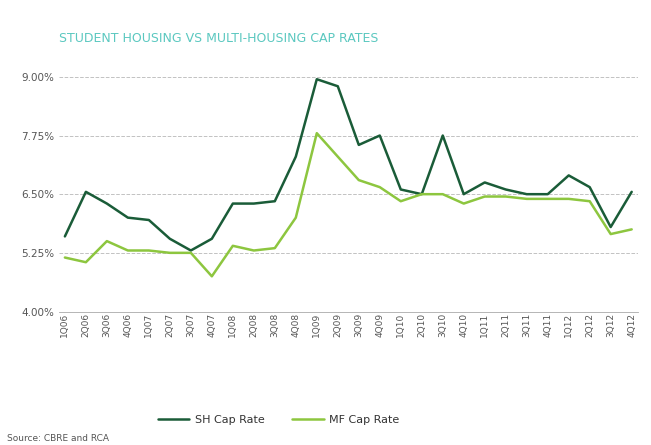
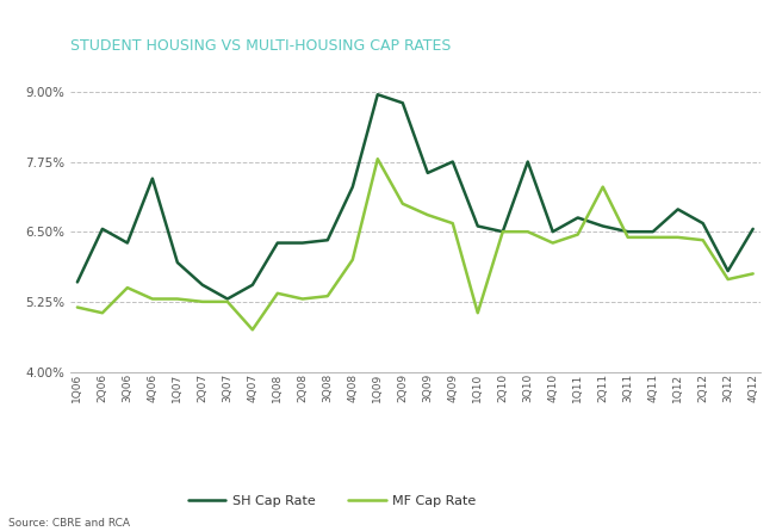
SH Cap Rate/4Q06: 6.00% -> 7.45%
MF Cap Rate/2Q09: 7.30% -> 7.00%
MF Cap Rate/1Q10: 6.35% -> 5.05%
MF Cap Rate/2Q11: 6.45% -> 7.30%
